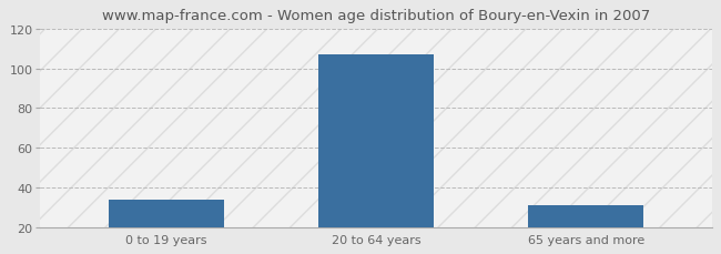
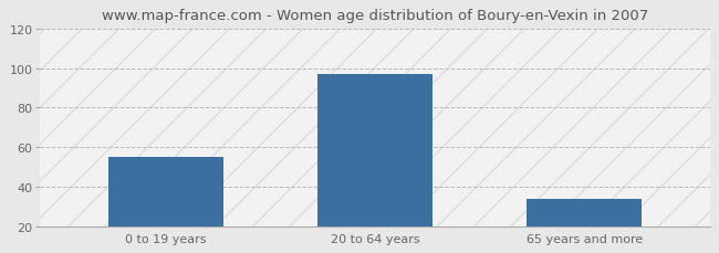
0 to 19 years: 34 -> 55
20 to 64 years: 107 -> 97
65 years and more: 31 -> 34
